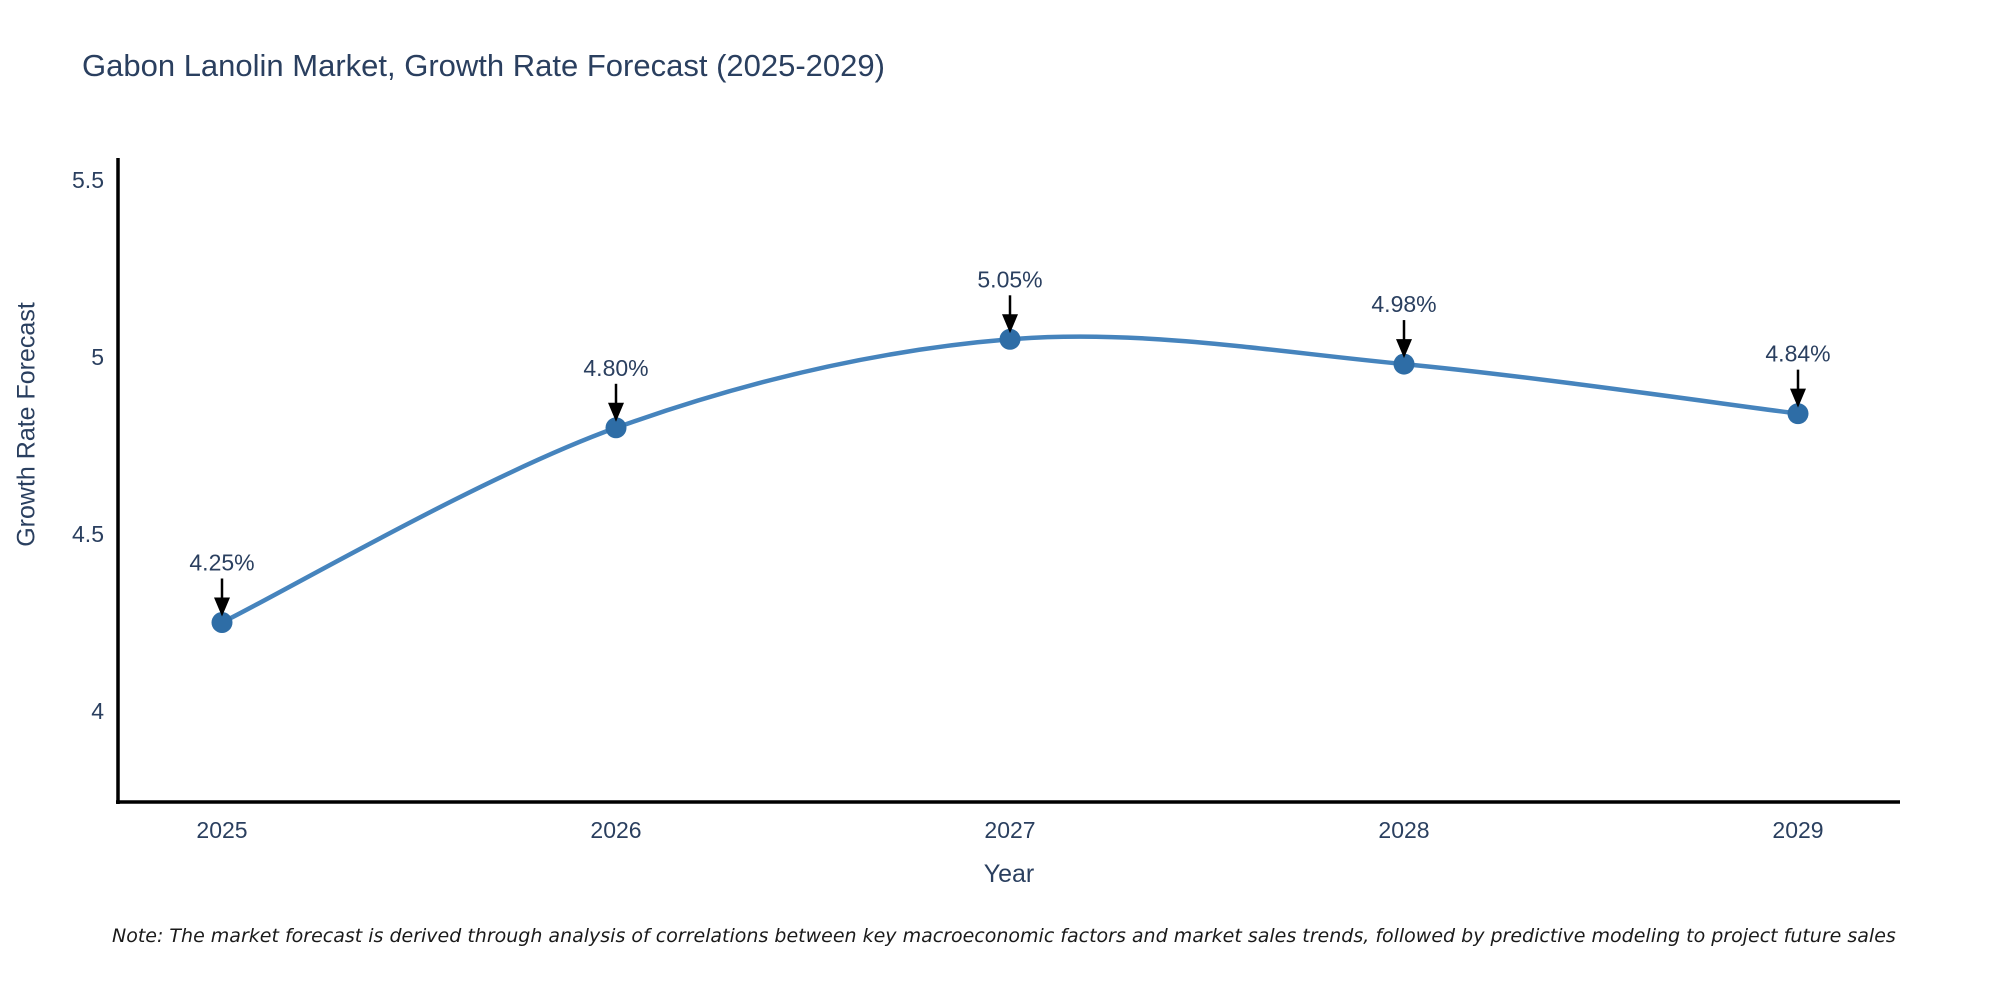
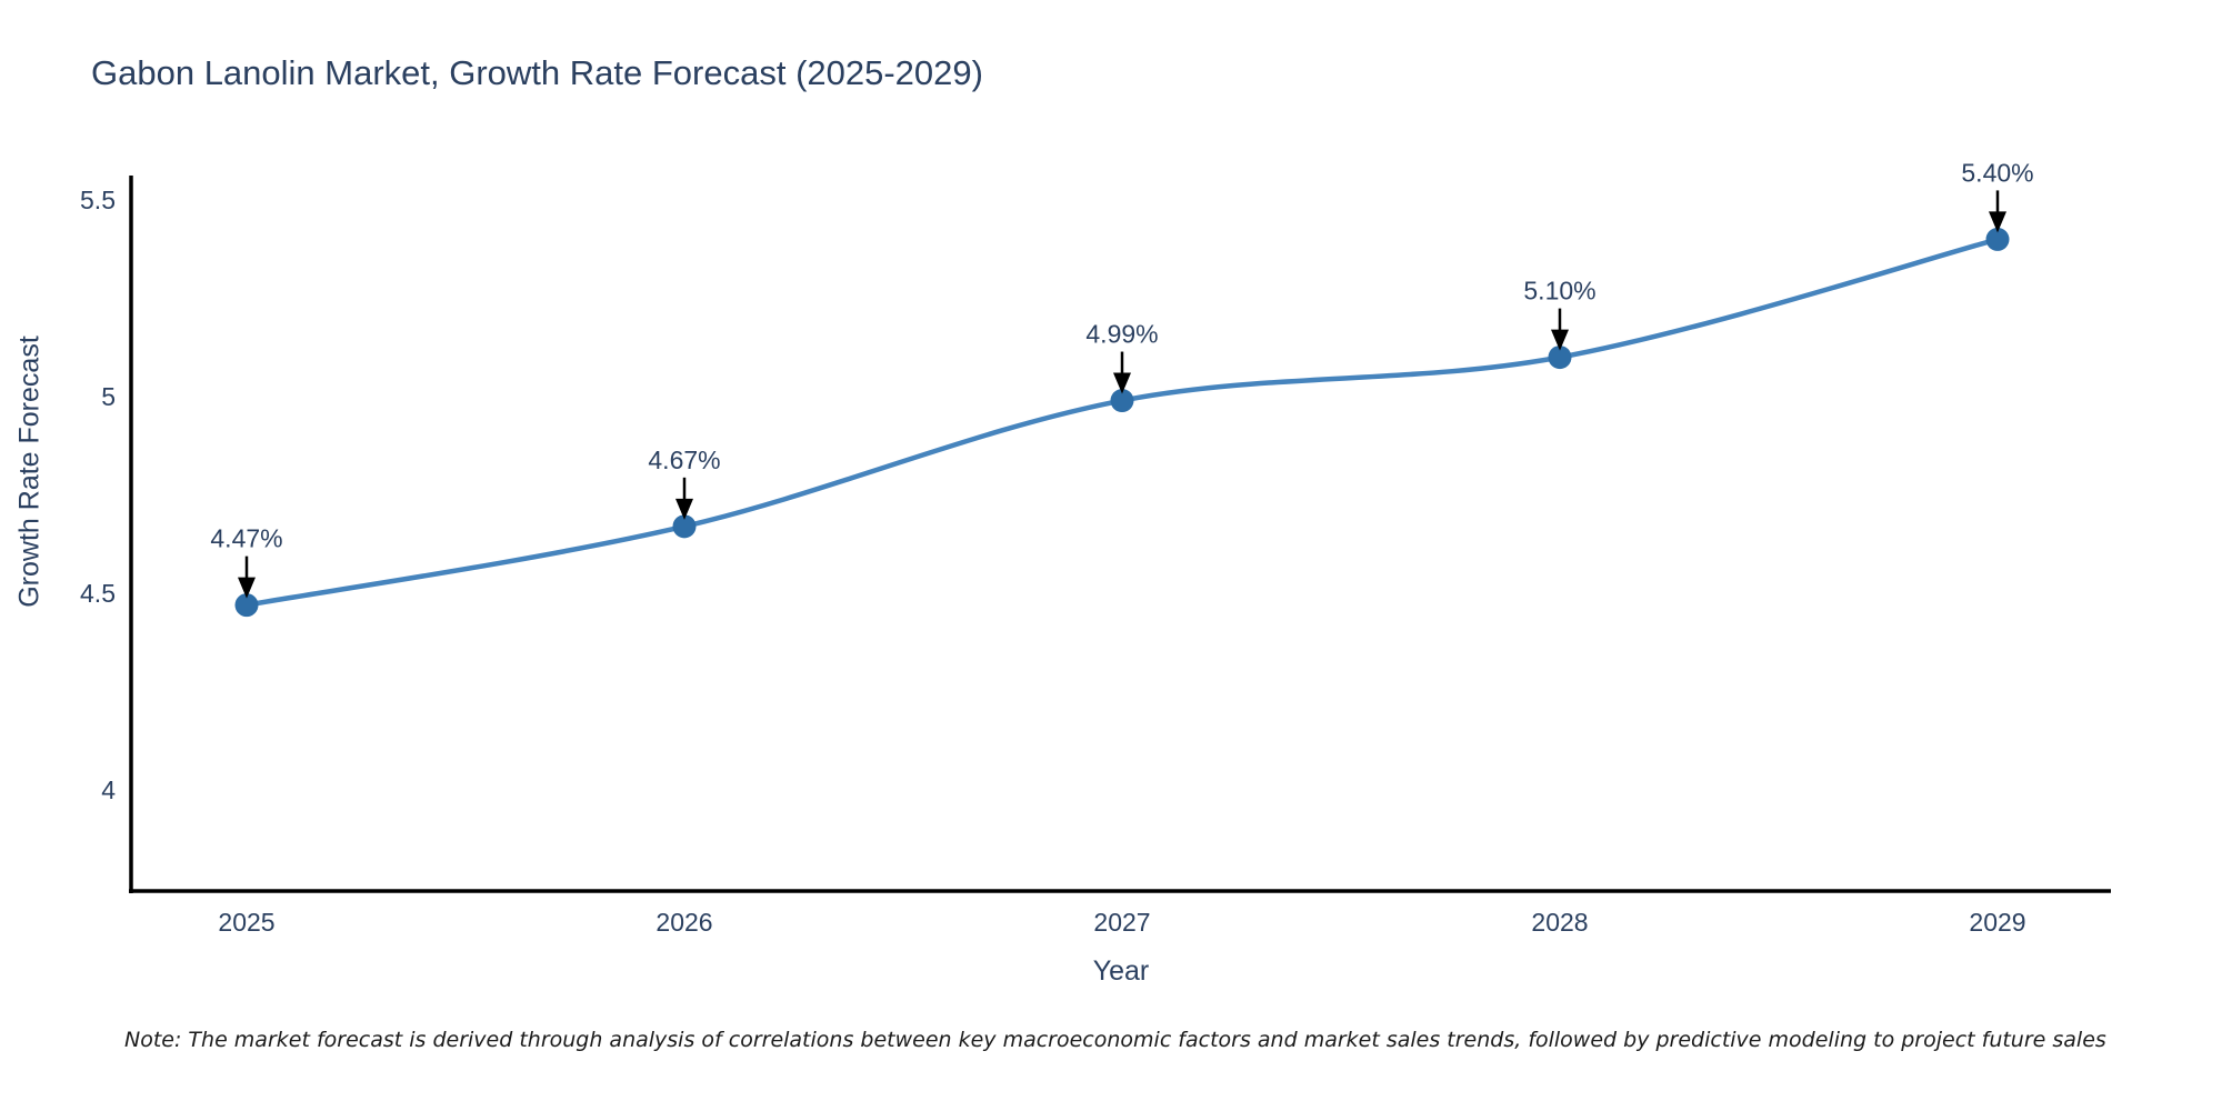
2025: 4.25% -> 4.47%
2026: 4.80% -> 4.67%
2027: 5.05% -> 4.99%
2028: 4.98% -> 5.10%
2029: 4.84% -> 5.40%
